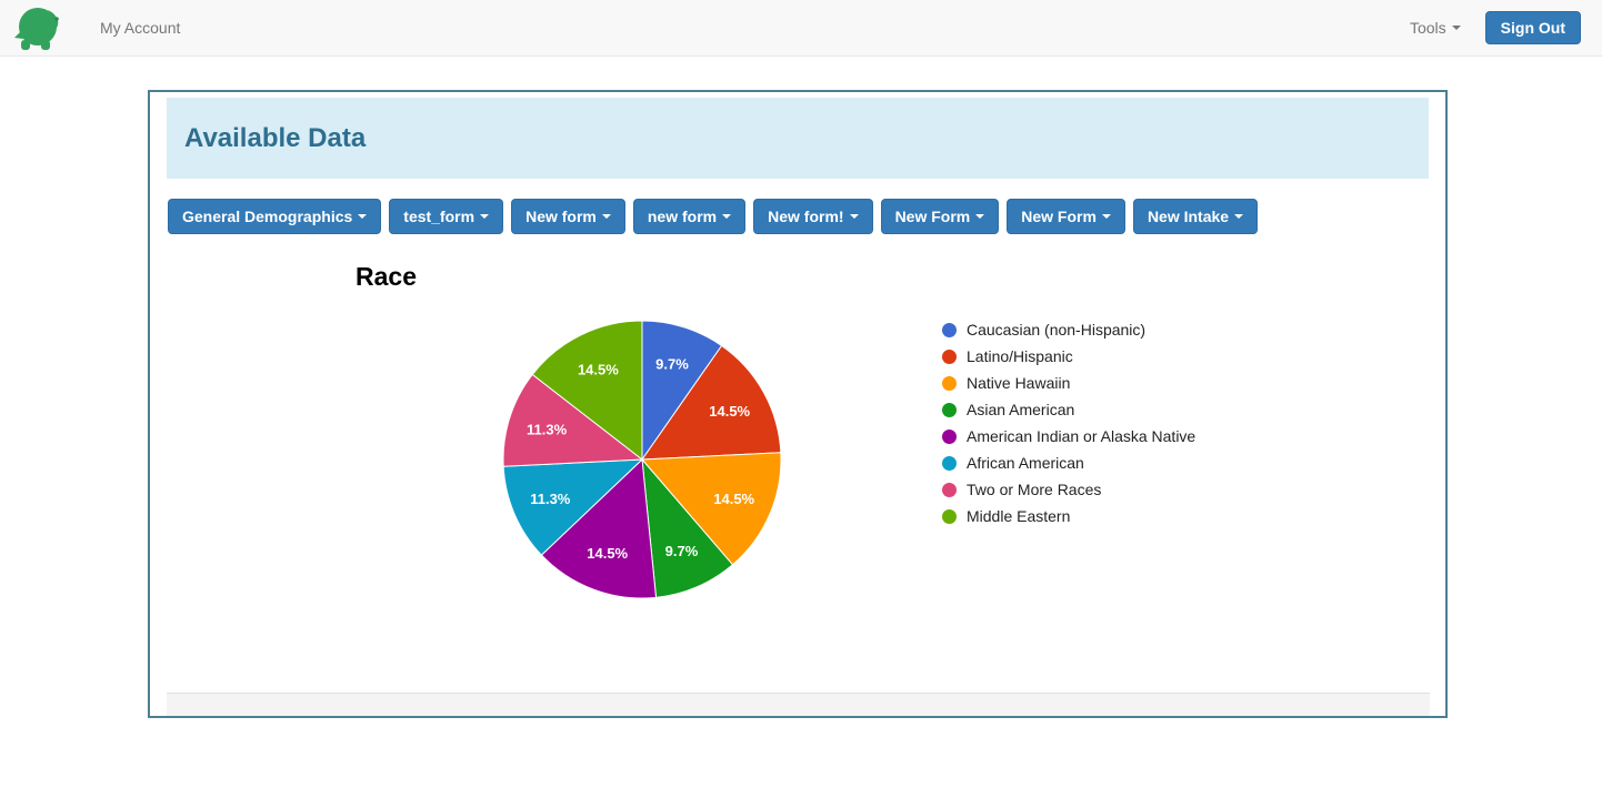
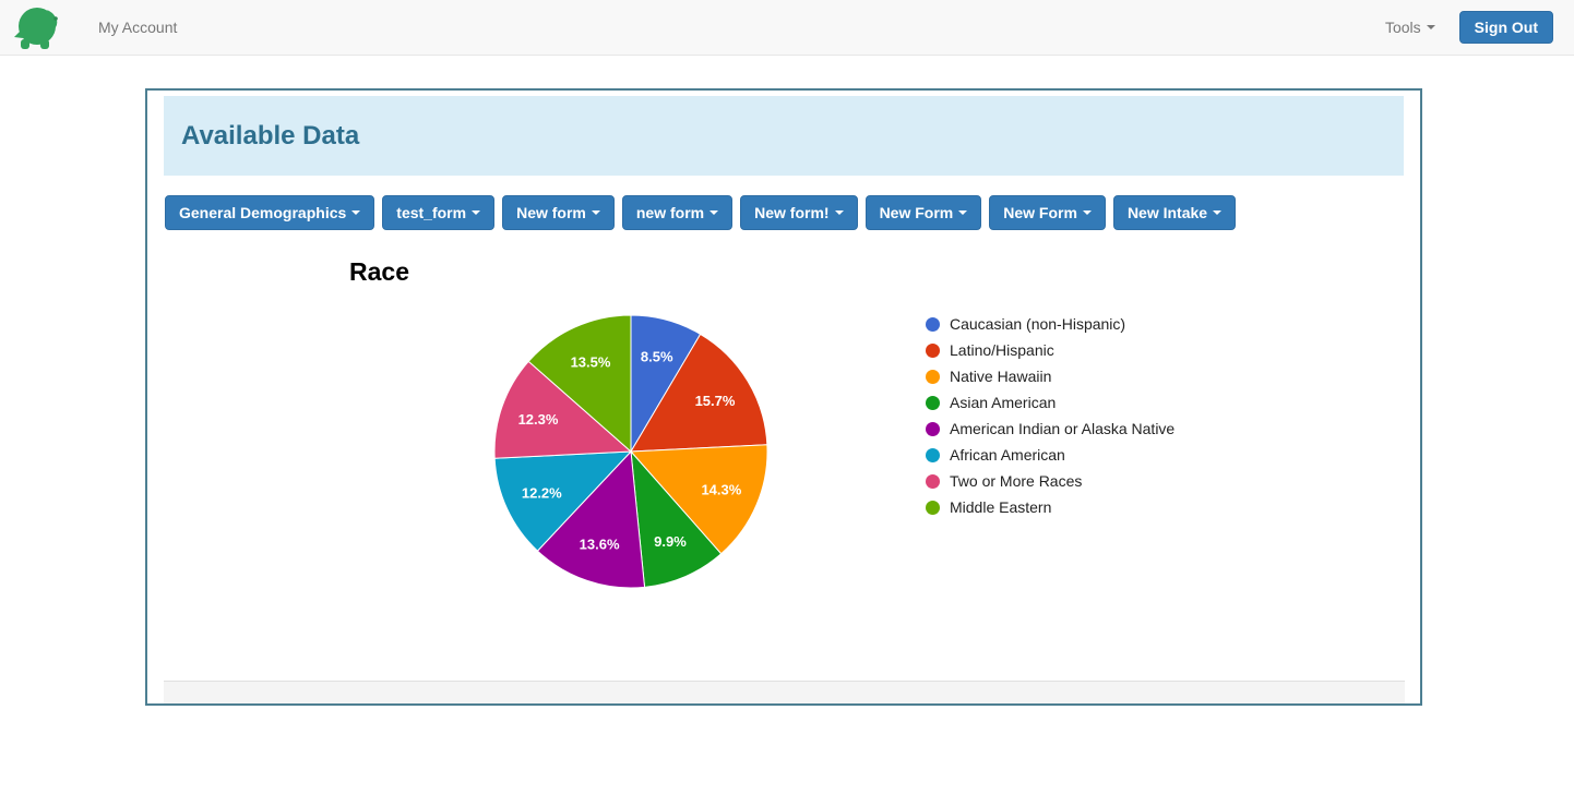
Caucasian (non-Hispanic): 9.7% -> 8.5%
Latino/Hispanic: 14.5% -> 15.7%
Native Hawaiin: 14.5% -> 14.3%
Asian American: 9.7% -> 9.9%
American Indian or Alaska Native: 14.5% -> 13.6%
African American: 11.3% -> 12.2%
Two or More Races: 11.3% -> 12.3%
Middle Eastern: 14.5% -> 13.5%
